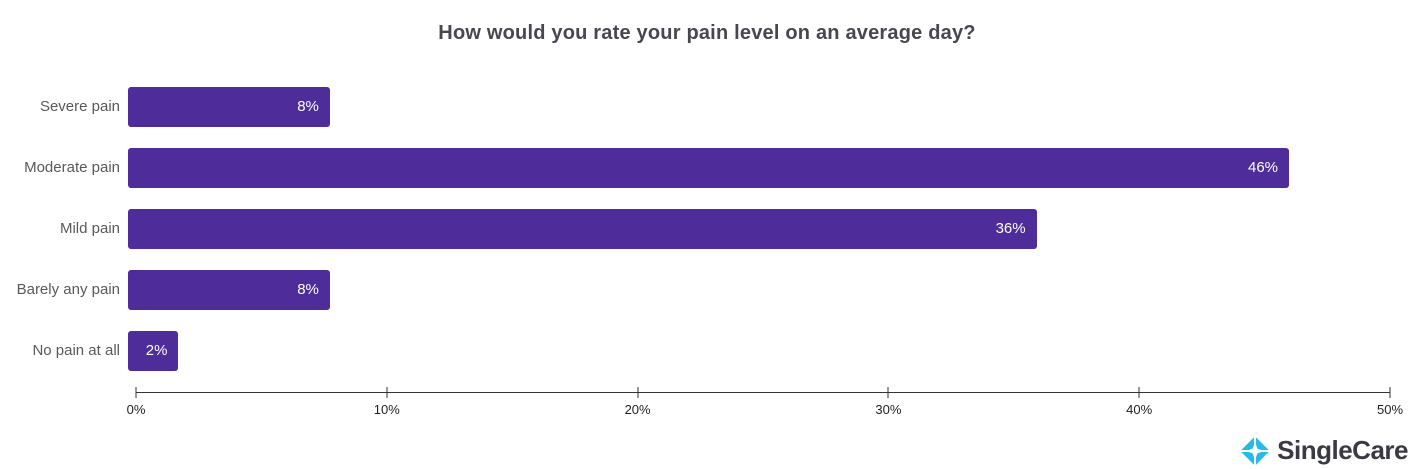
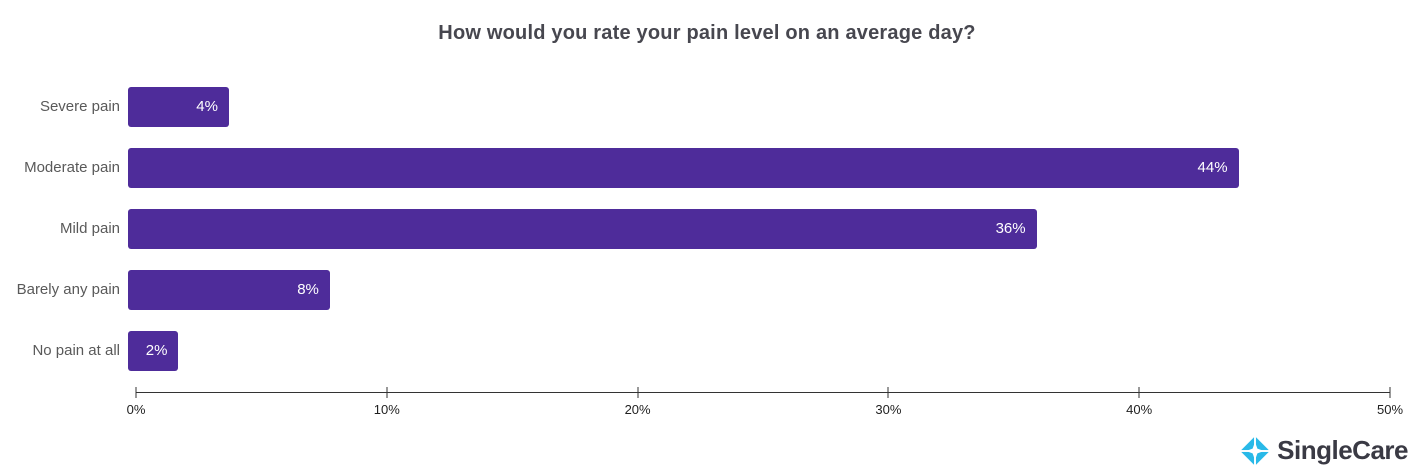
Severe pain: 8% -> 4%
Moderate pain: 46% -> 44%
